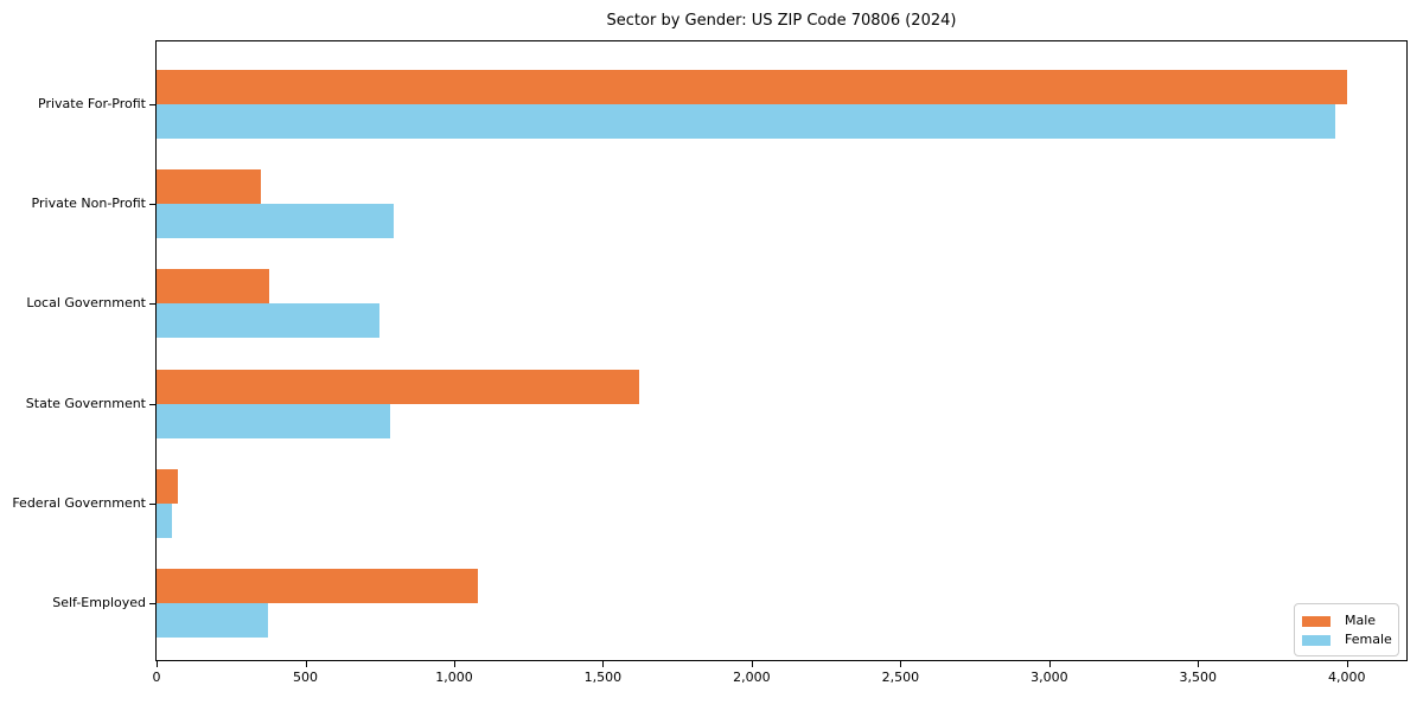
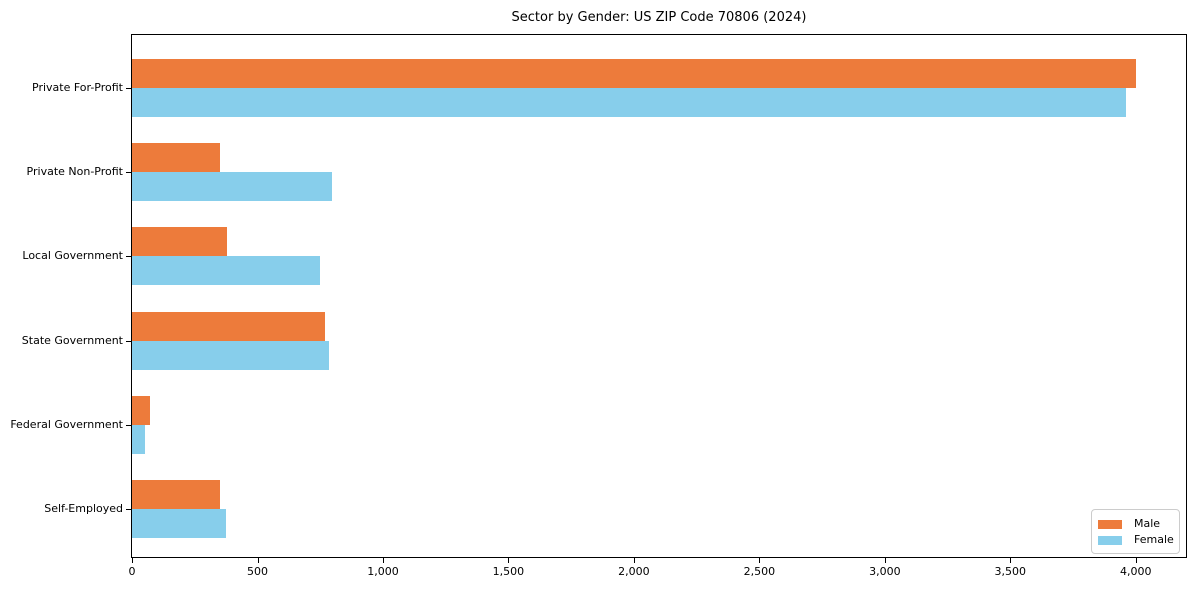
Male/State Government: 1620 -> 770
Male/Self-Employed: 1080 -> 350
